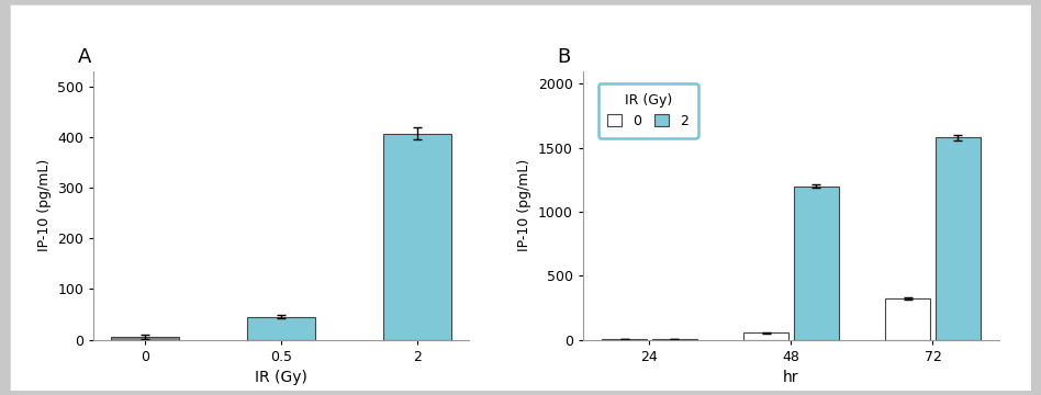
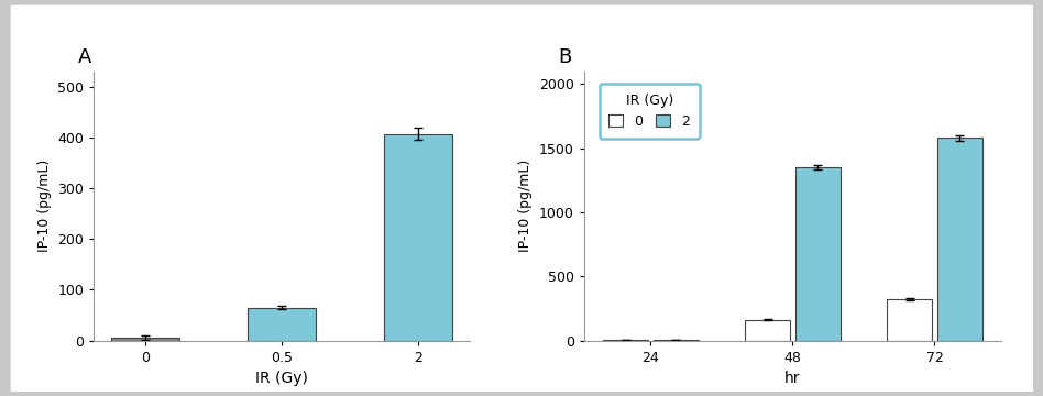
0.5: 45 -> 65
0/48: 60 -> 160
2/48: 1200 -> 1350
